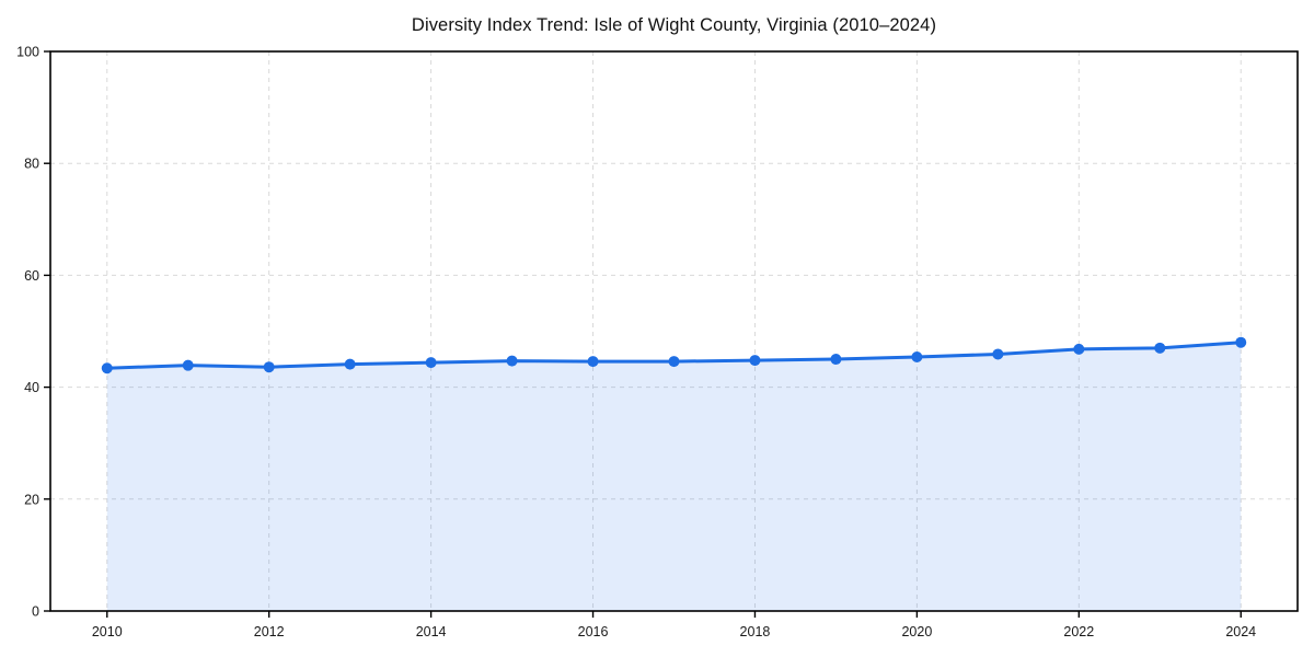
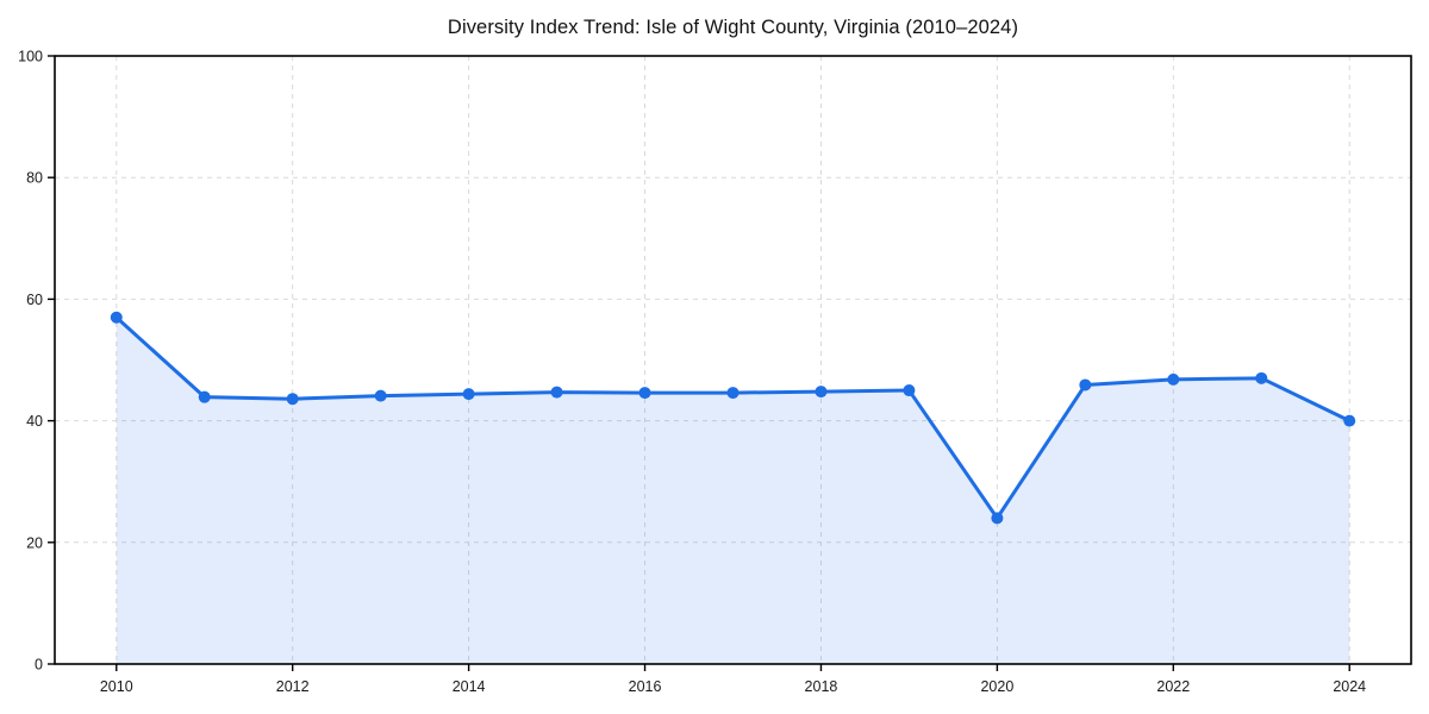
2010: 43 -> 57
2020: 45 -> 24
2024: 48 -> 40
